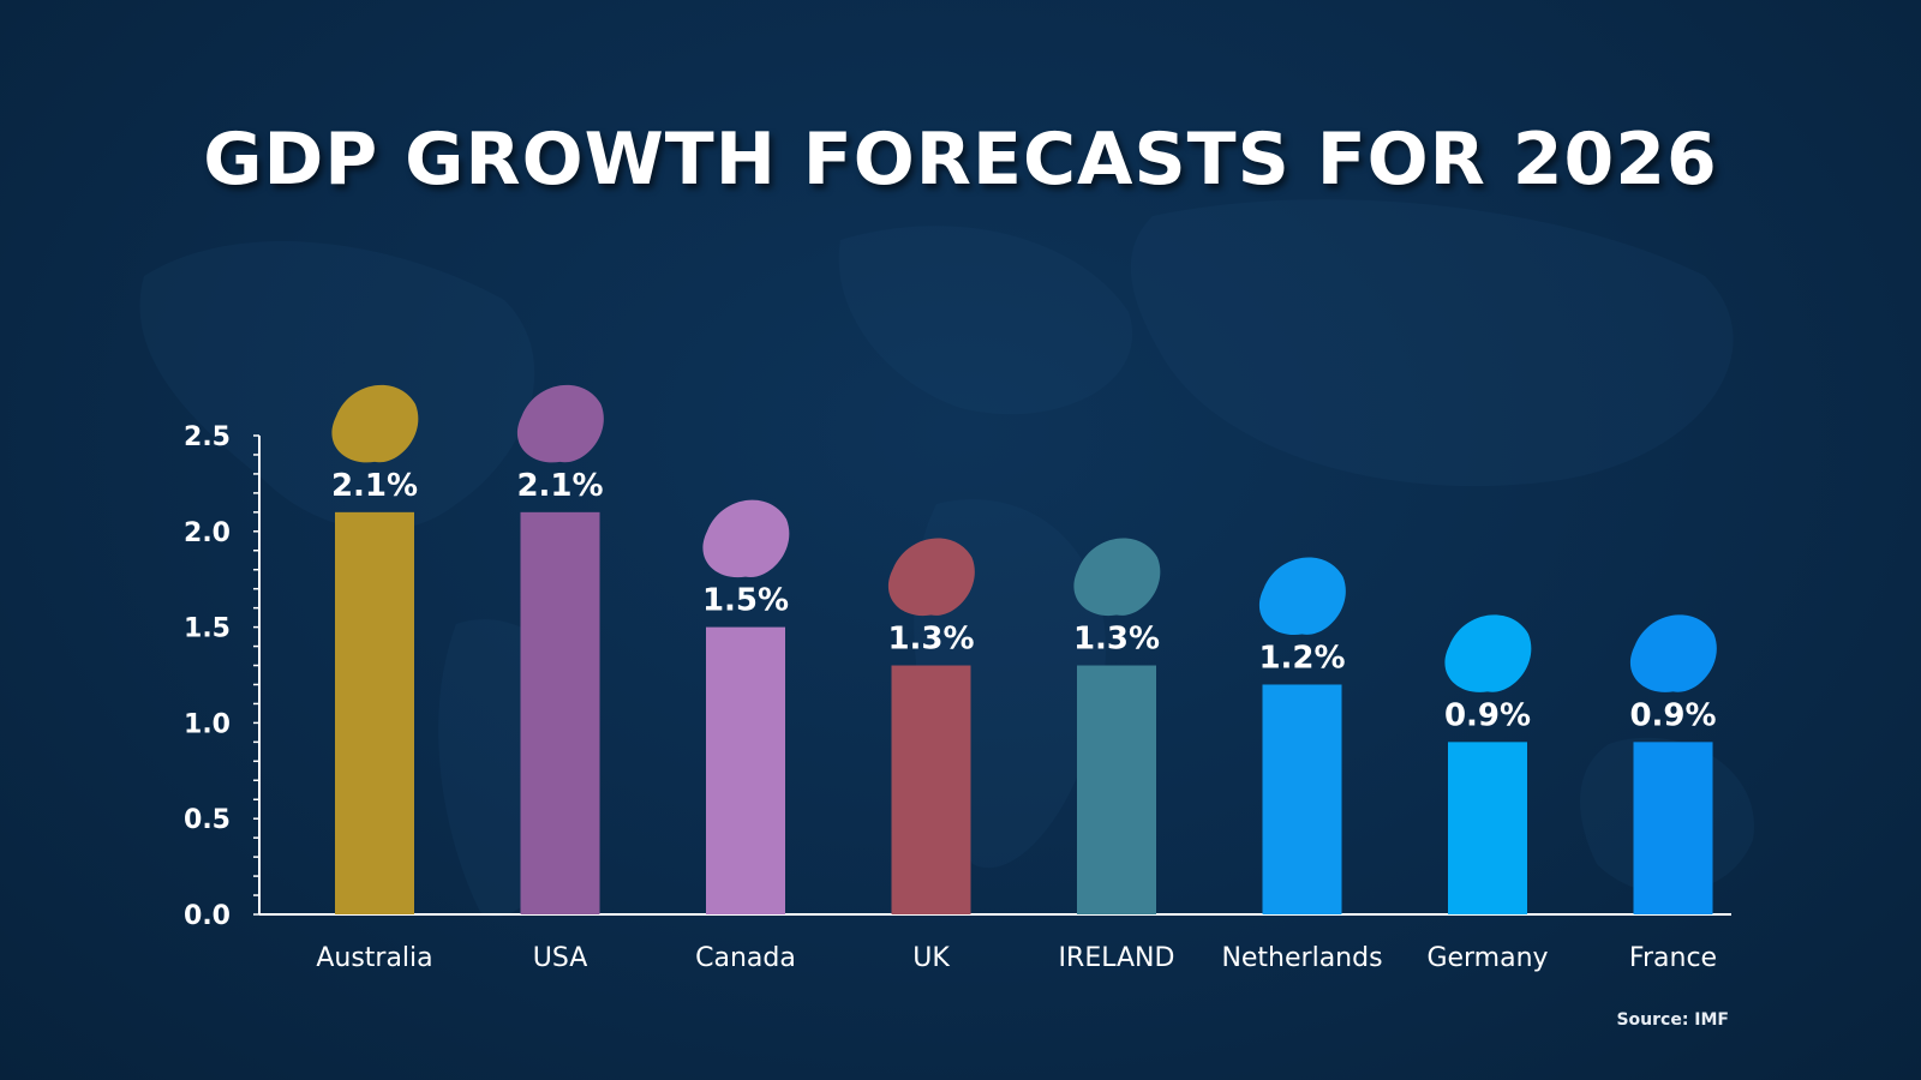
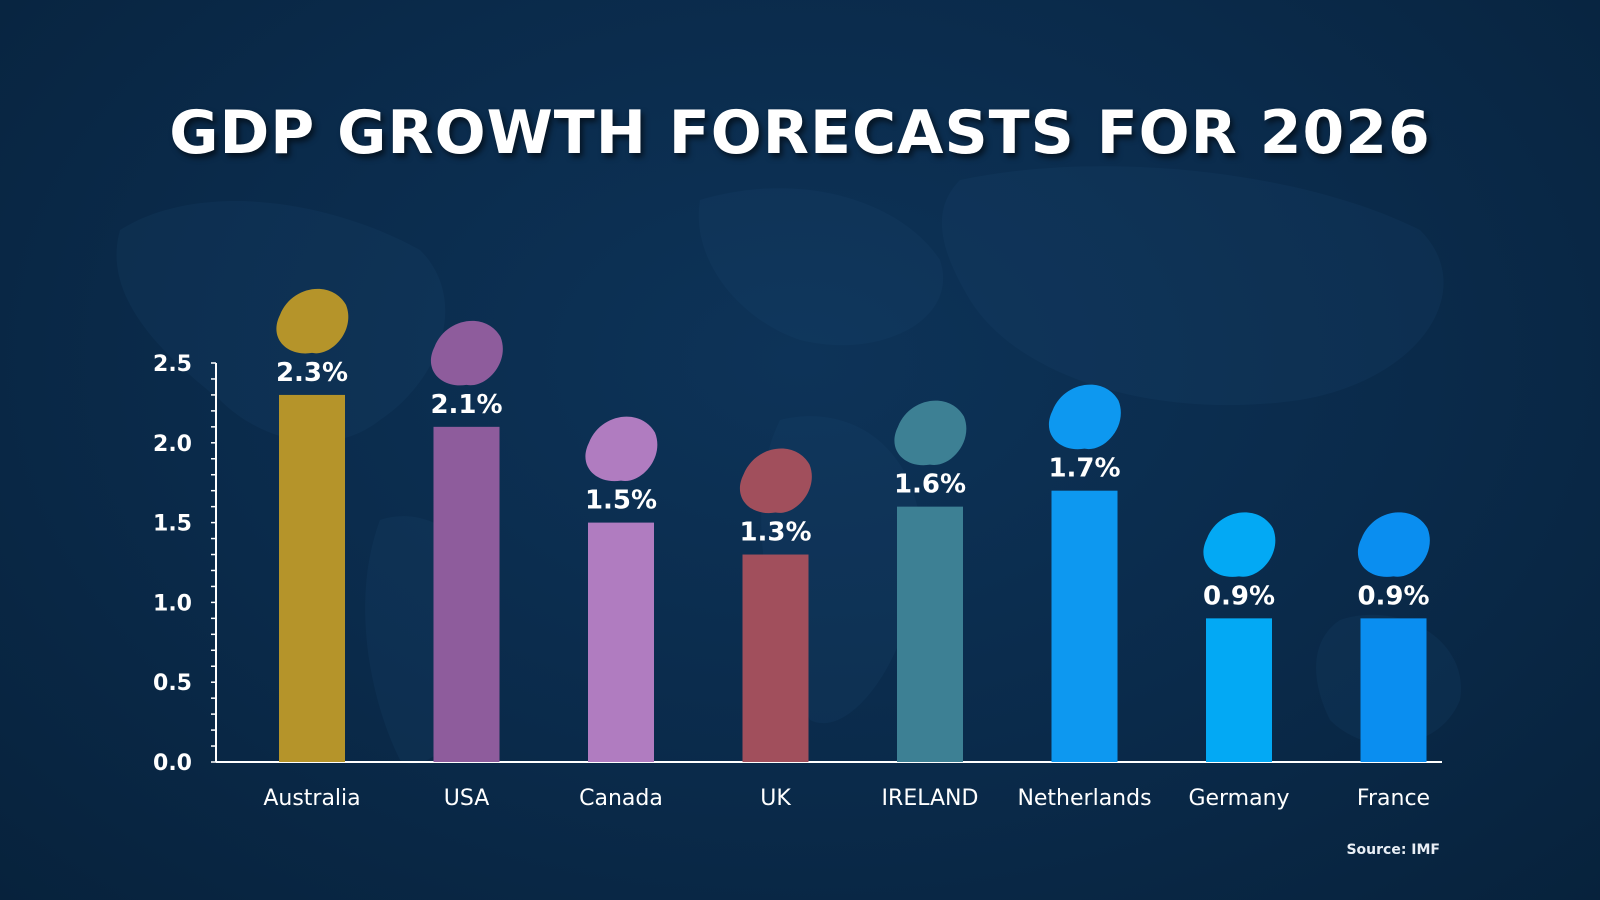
Australia: 2.1% -> 2.3%
IRELAND: 1.3% -> 1.6%
Netherlands: 1.2% -> 1.7%
